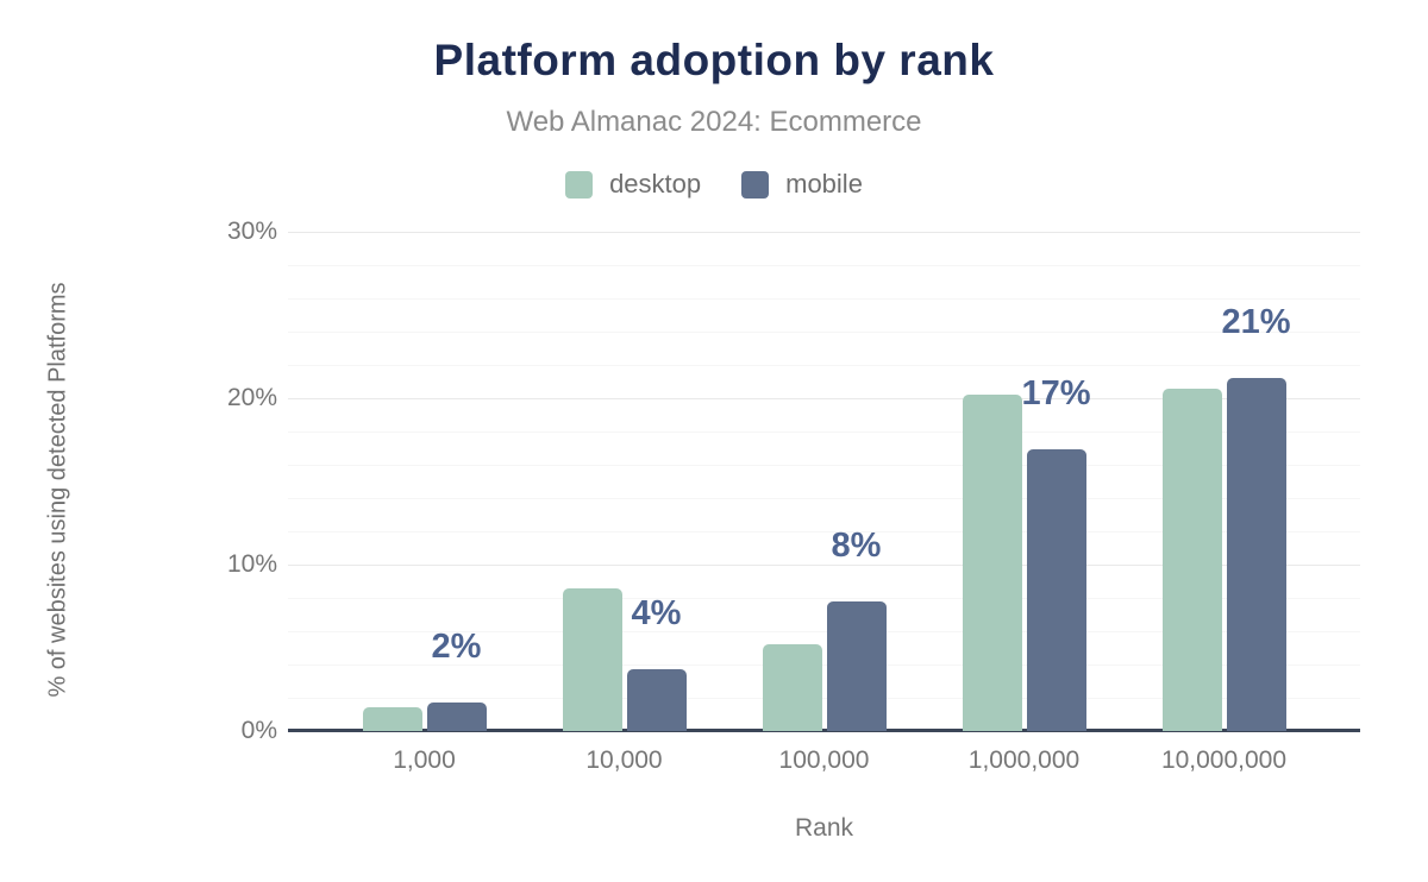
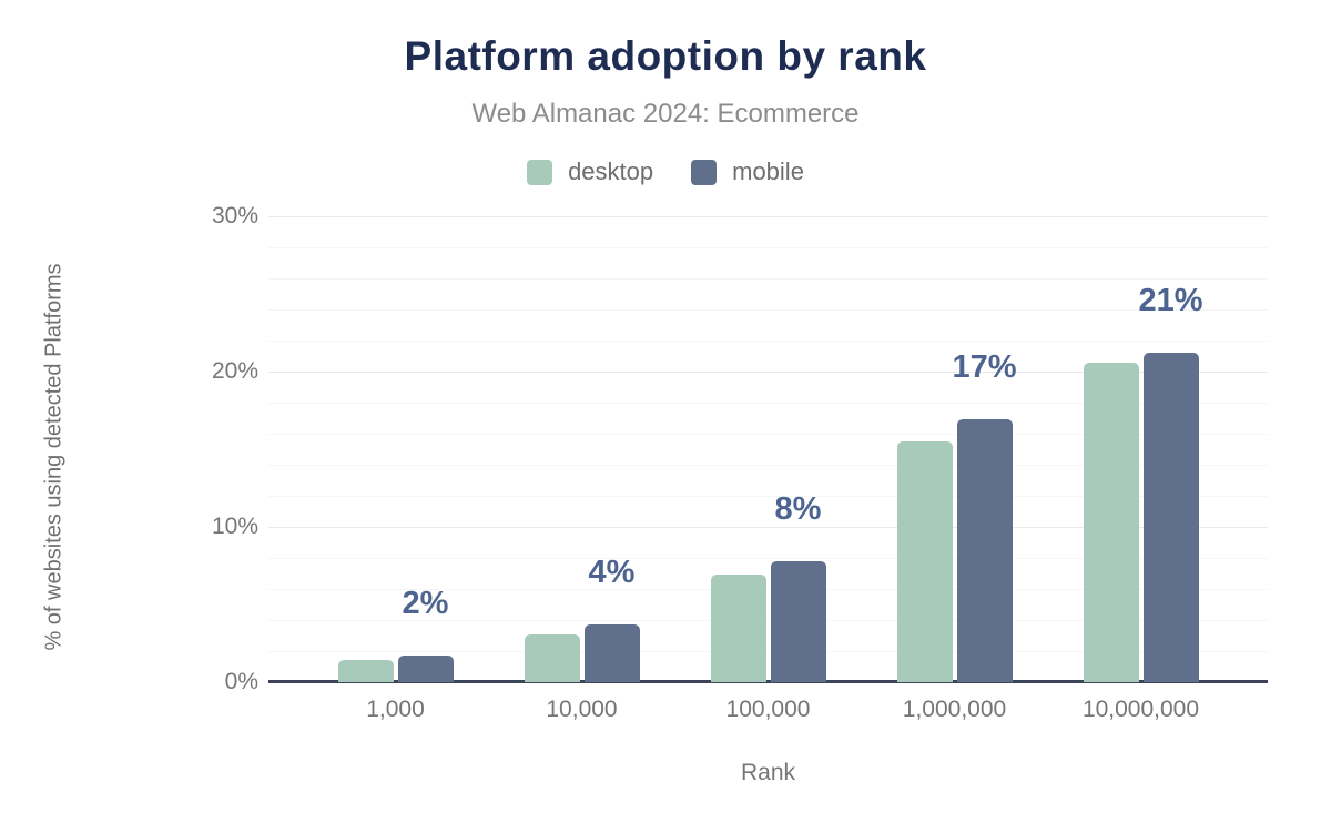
desktop/10,000: 8.6% -> 3.1%
desktop/100,000: 5.2% -> 6.9%
desktop/1,000,000: 20.2% -> 15.5%
